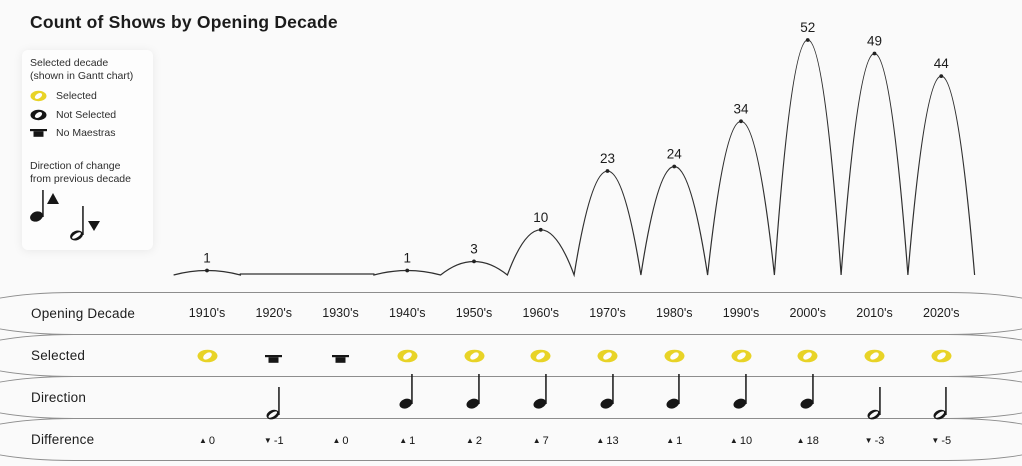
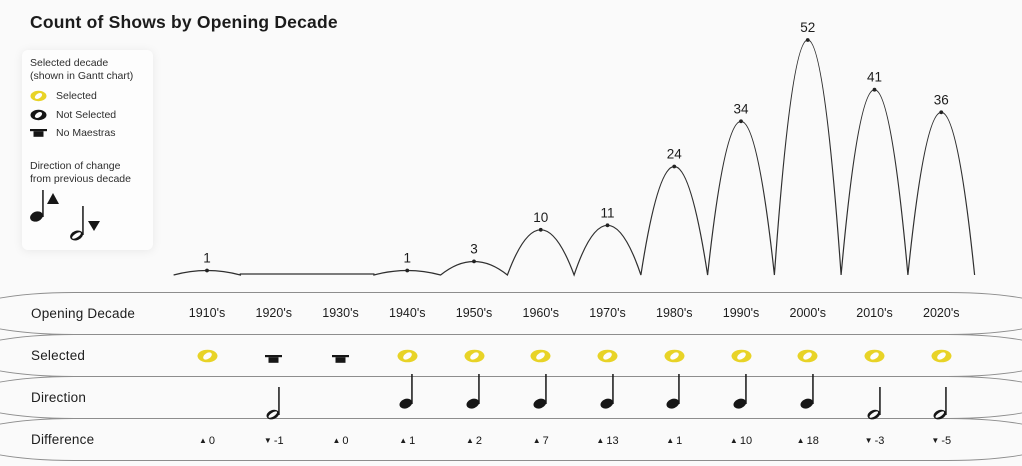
1970's: 23 -> 11
2010's: 49 -> 41
2020's: 44 -> 36
